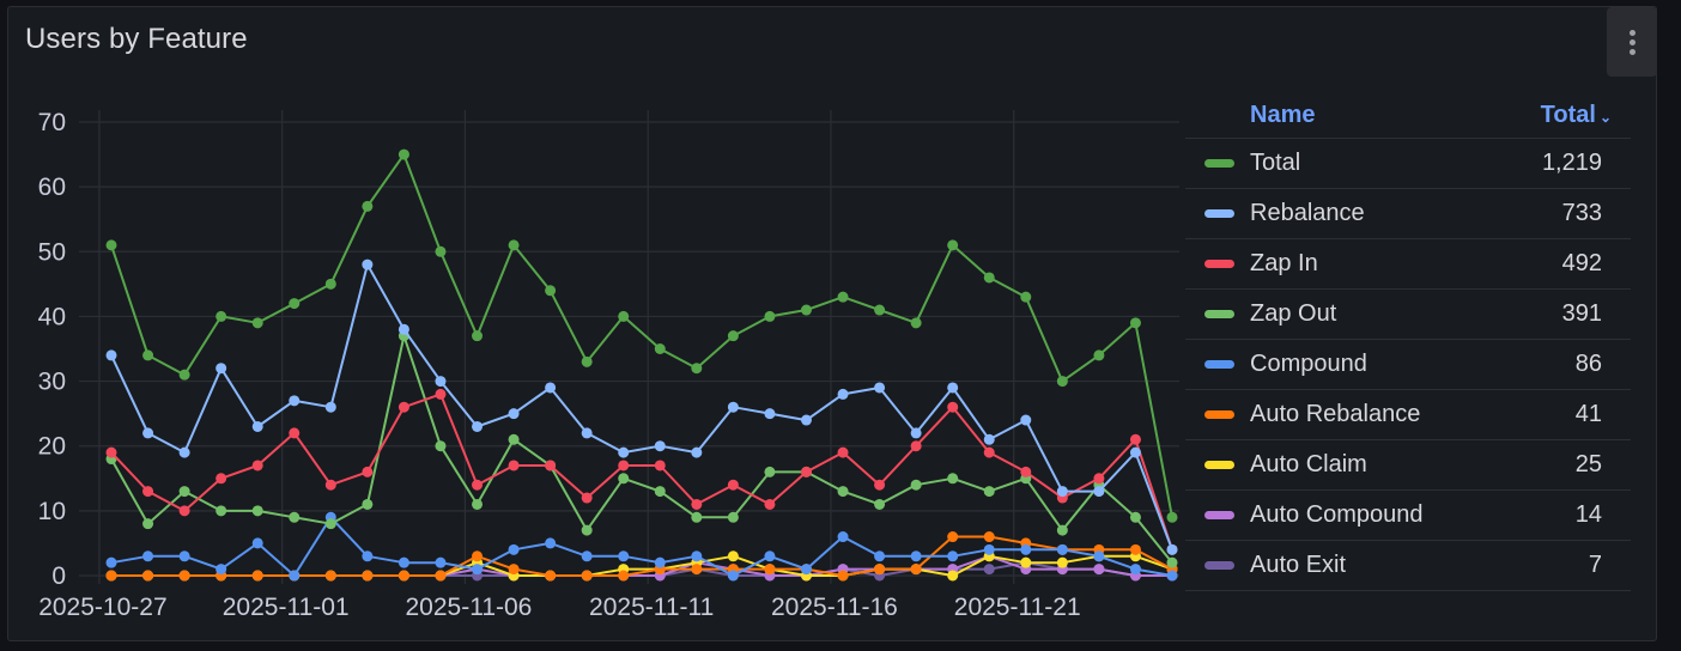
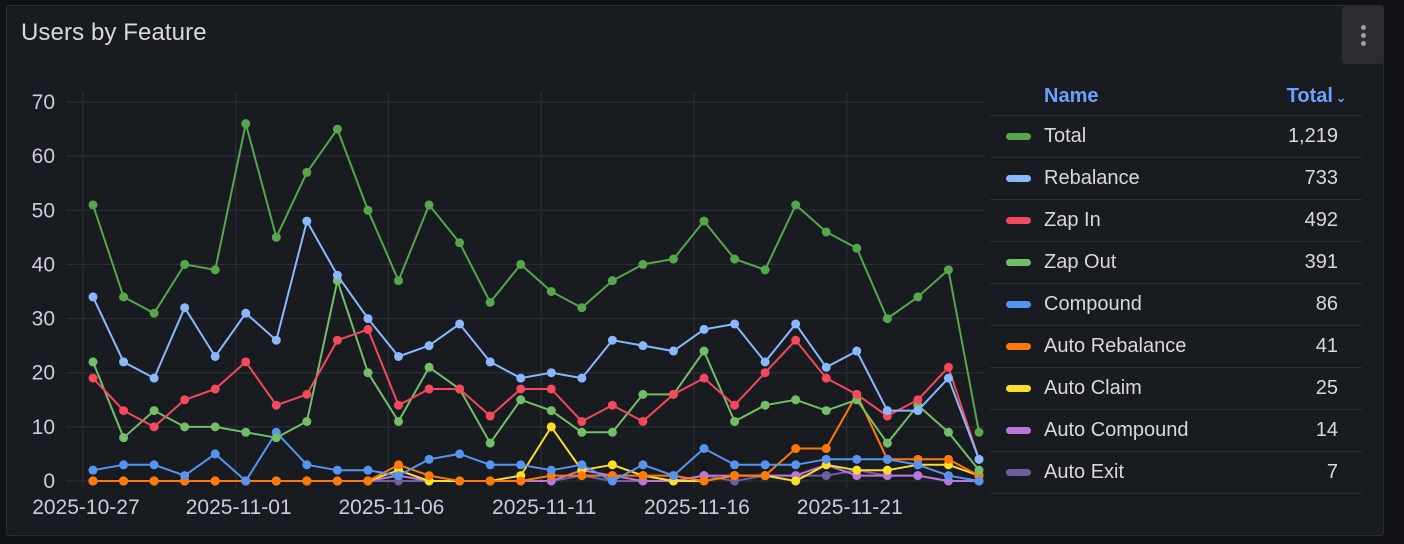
Zap Out/2025-10-27: 18 -> 22
Rebalance/2025-11-01: 27 -> 31
Total/2025-11-01: 42 -> 66
Auto Claim/2025-11-11: 1 -> 10
Zap Out/2025-11-16: 13 -> 24
Total/2025-11-16: 43 -> 48
Auto Rebalance/2025-11-21: 5 -> 16
